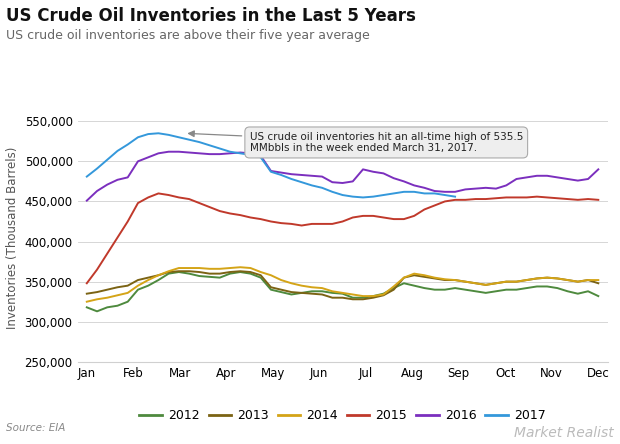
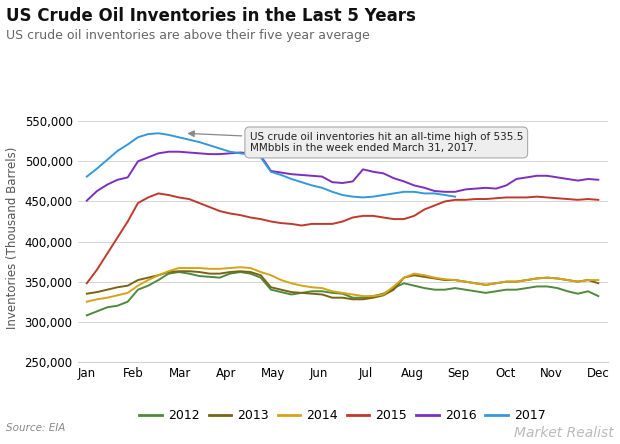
2012/Jan: 318,000 -> 308,000
2016/Dec: 490,000 -> 477,000
